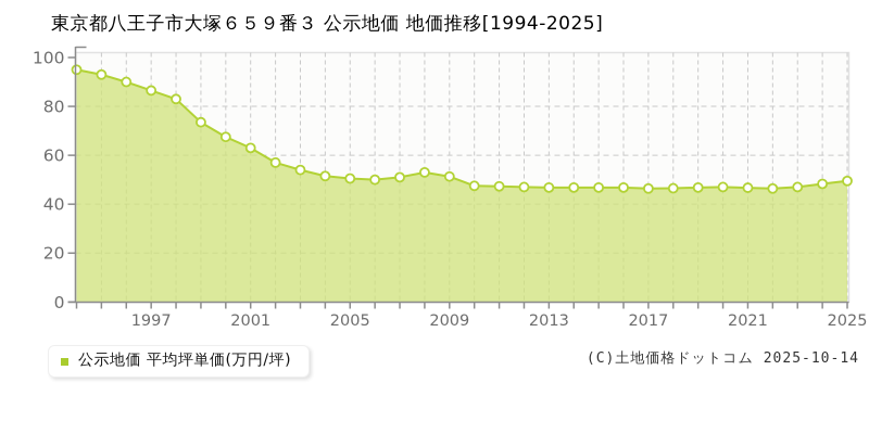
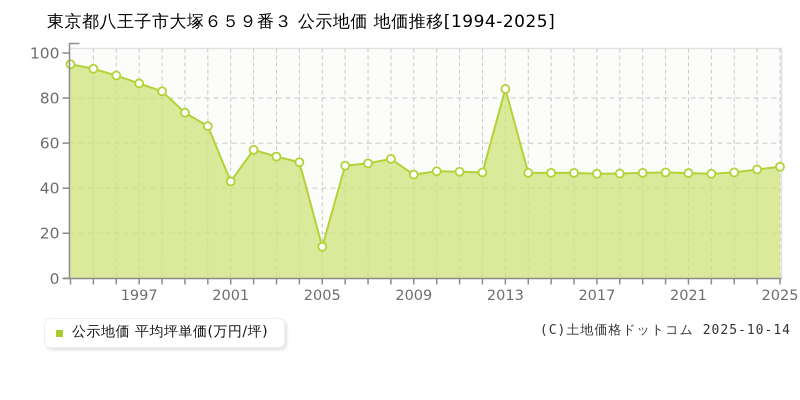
2001: 63 -> 43
2005: 50 -> 14
2009: 51 -> 46
2013: 47 -> 84
